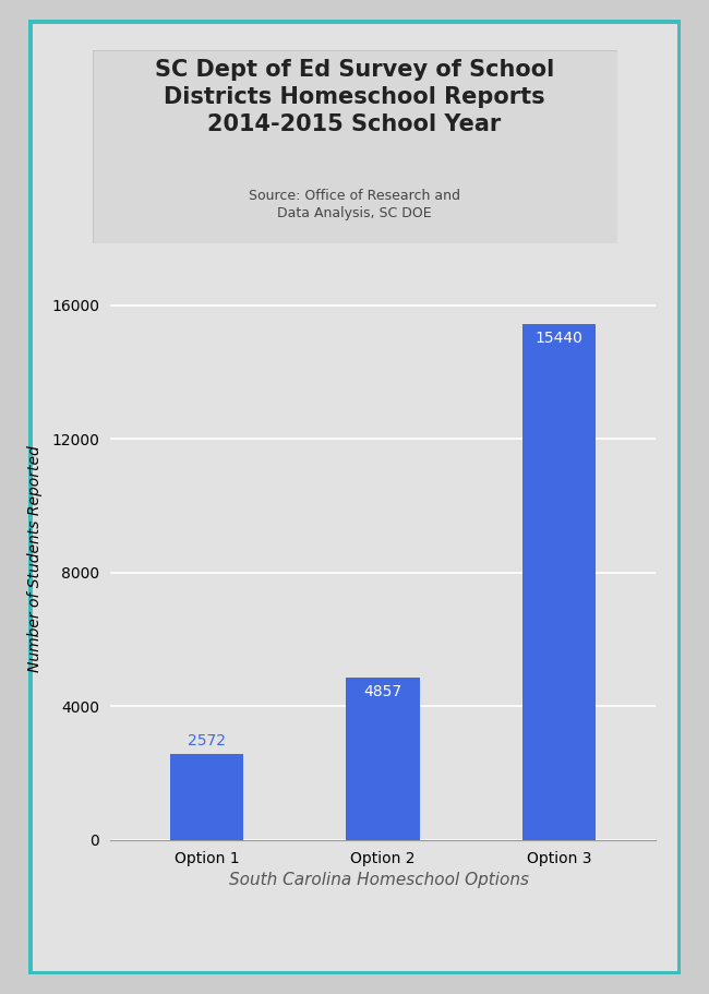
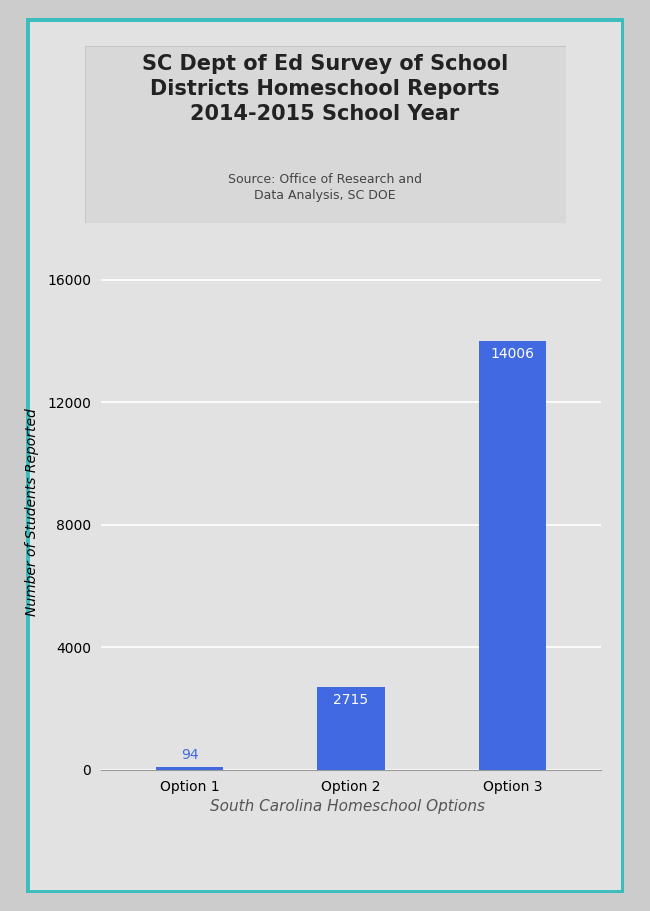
Option 1: 2572 -> 94
Option 2: 4857 -> 2715
Option 3: 15440 -> 14006
